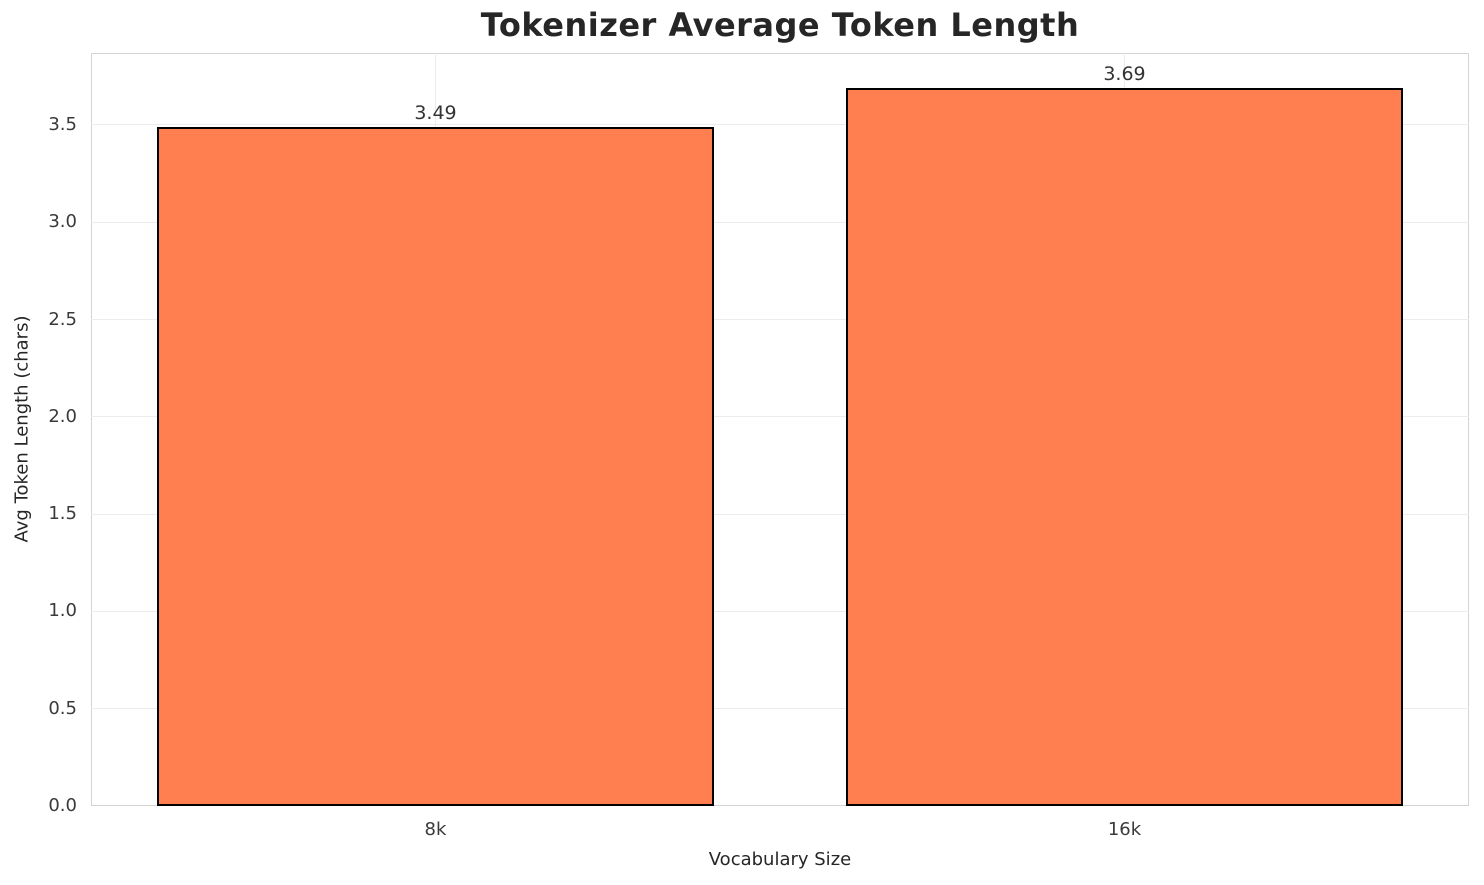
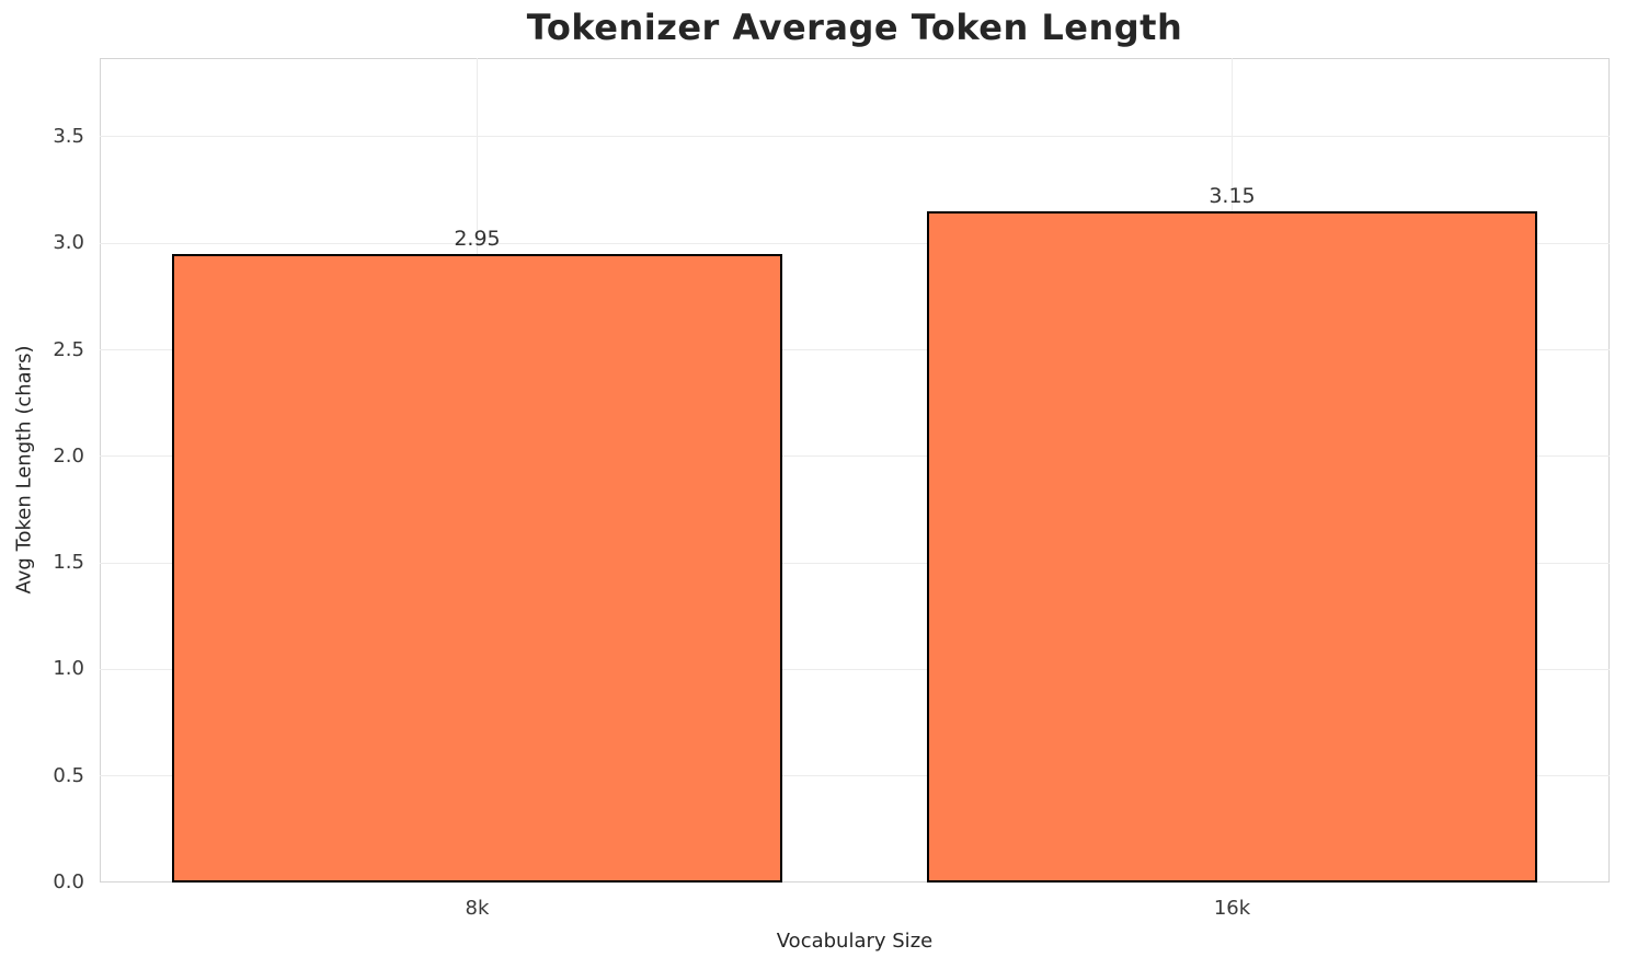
8k: 3.49 -> 2.95
16k: 3.69 -> 3.15
